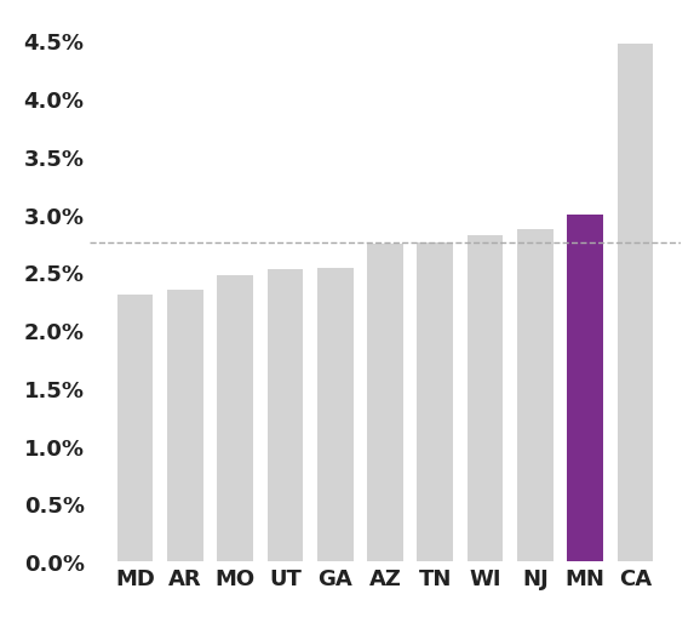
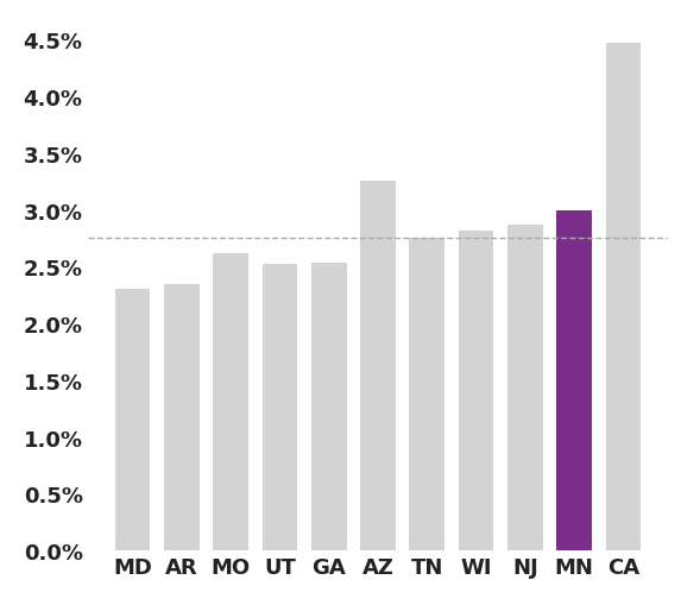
MO: 2.47% -> 2.62%
AZ: 2.75% -> 3.26%
